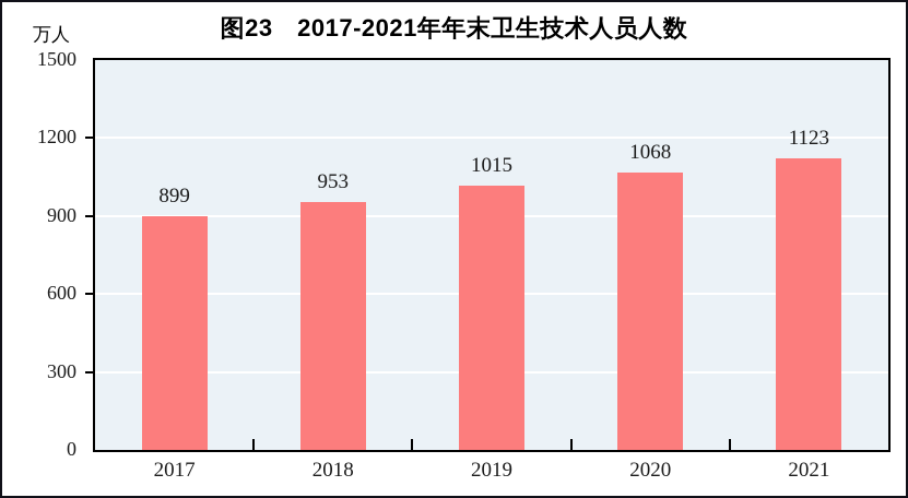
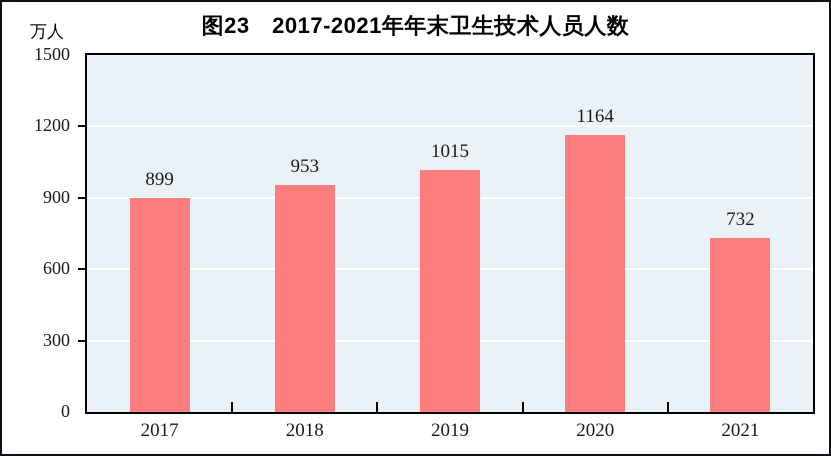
2020: 1068 -> 1164
2021: 1123 -> 732
